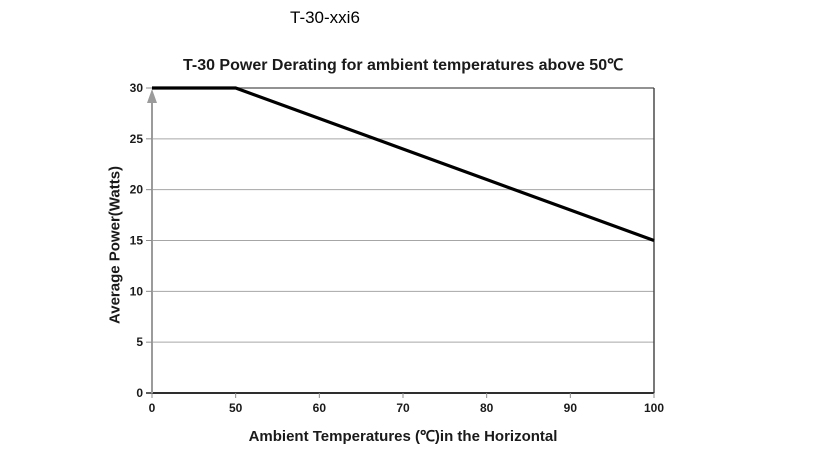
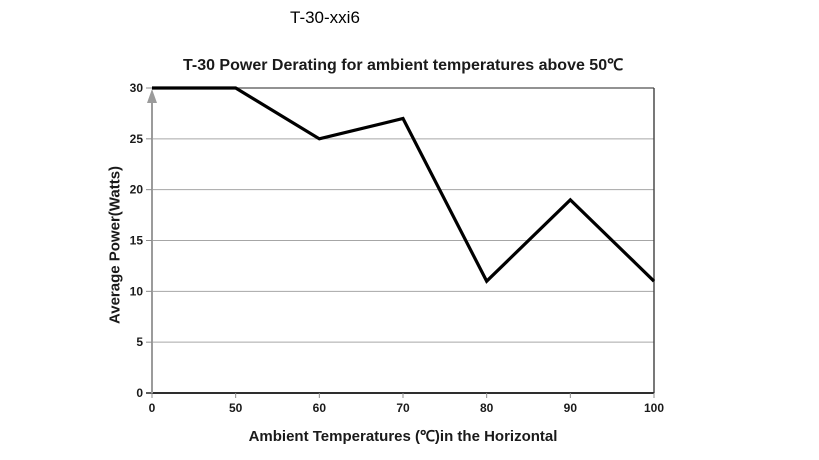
60: 27 -> 25
70: 24 -> 27
80: 21 -> 11
90: 18 -> 19
100: 15 -> 11
